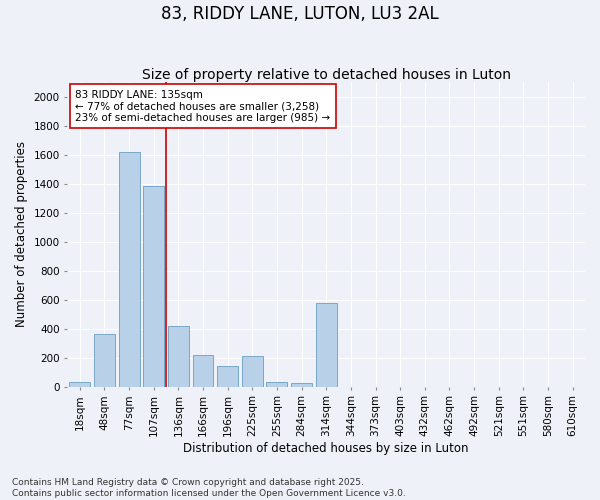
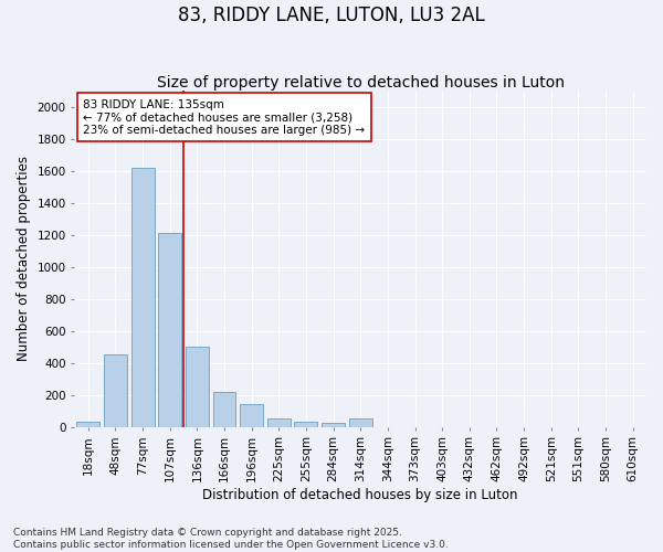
48sqm: 360 -> 450
107sqm: 1380 -> 1210
136sqm: 420 -> 500
225sqm: 210 -> 50
314sqm: 580 -> 50
